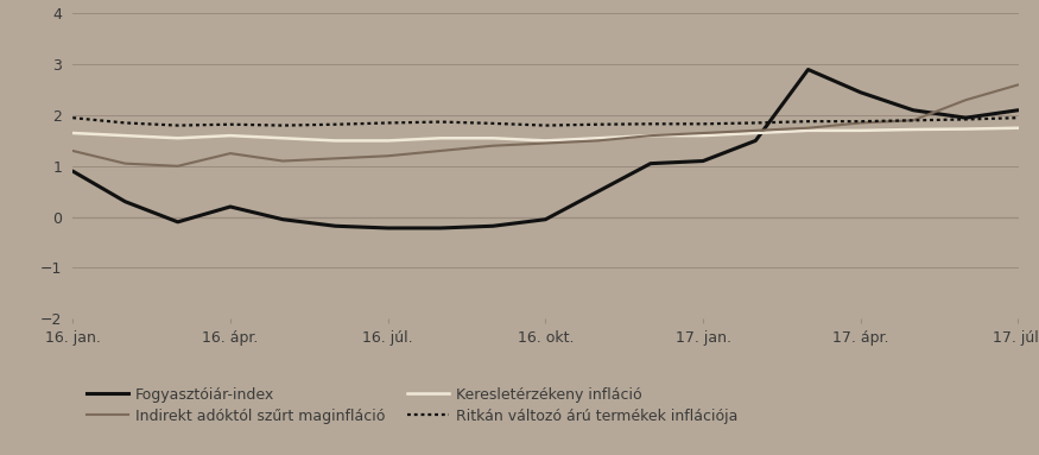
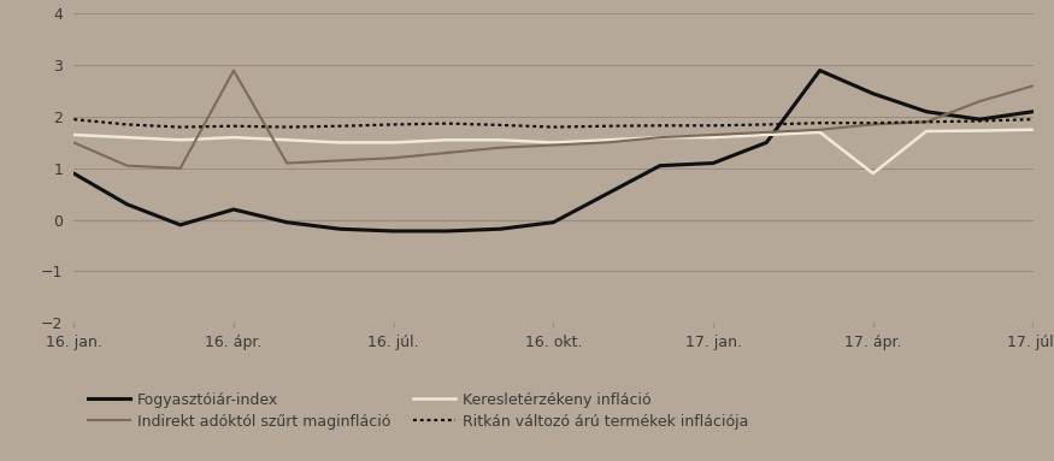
Indirekt adóktól szűrt maginfláció/16. jan.: 1.30 -> 1.50
Indirekt adóktól szűrt maginfláció/16. ápr.: 1.25 -> 2.90
Keresletérzékeny infláció/17. ápr.: 1.70 -> 0.90
